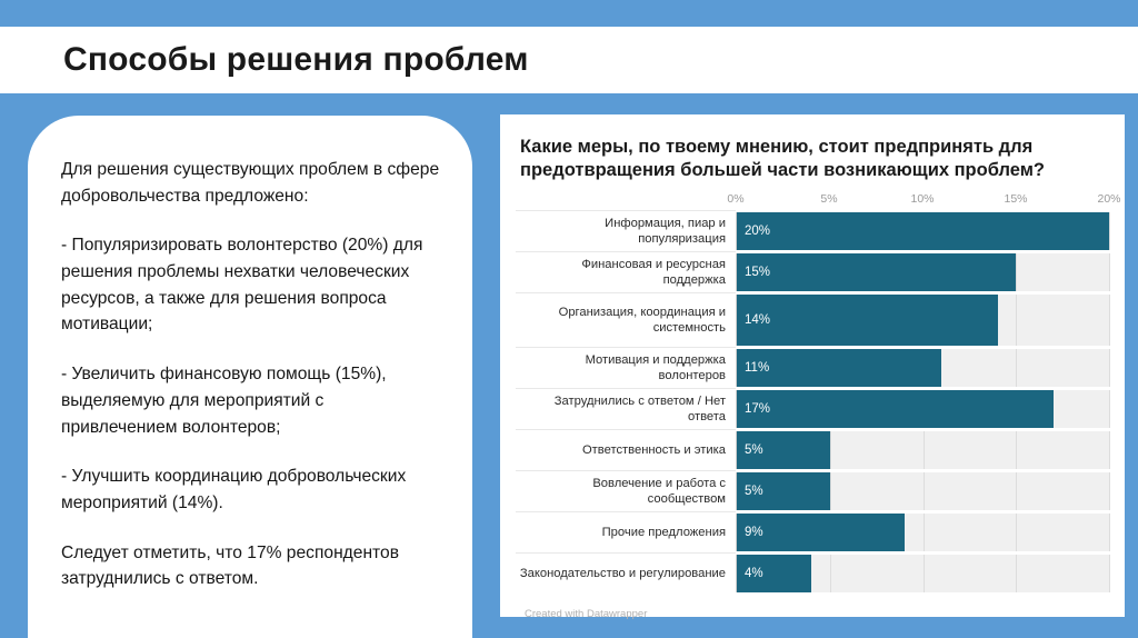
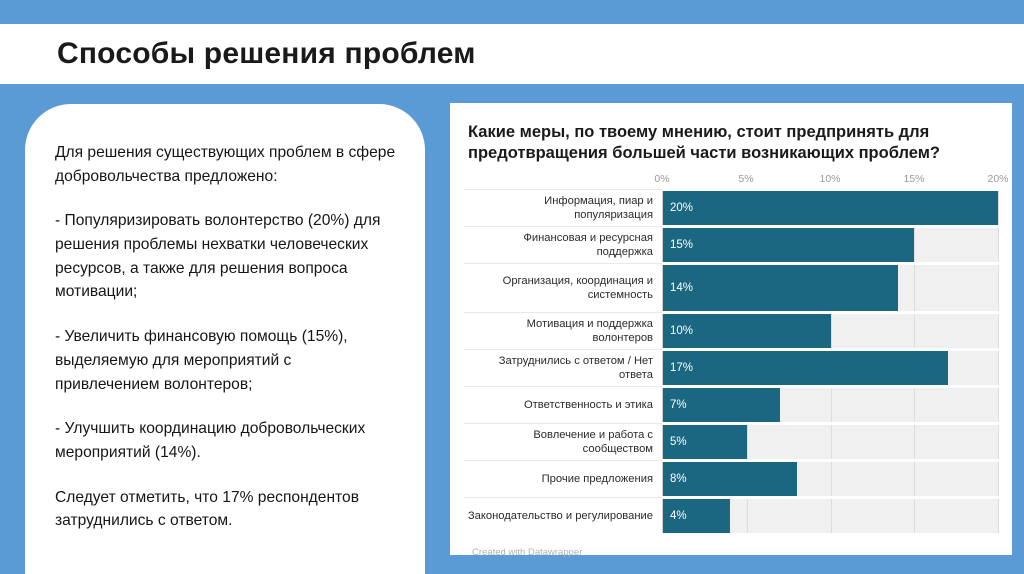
Мотивация и поддержка волонтеров: 11% -> 10%
Ответственность и этика: 5% -> 7%
Прочие предложения: 9% -> 8%
